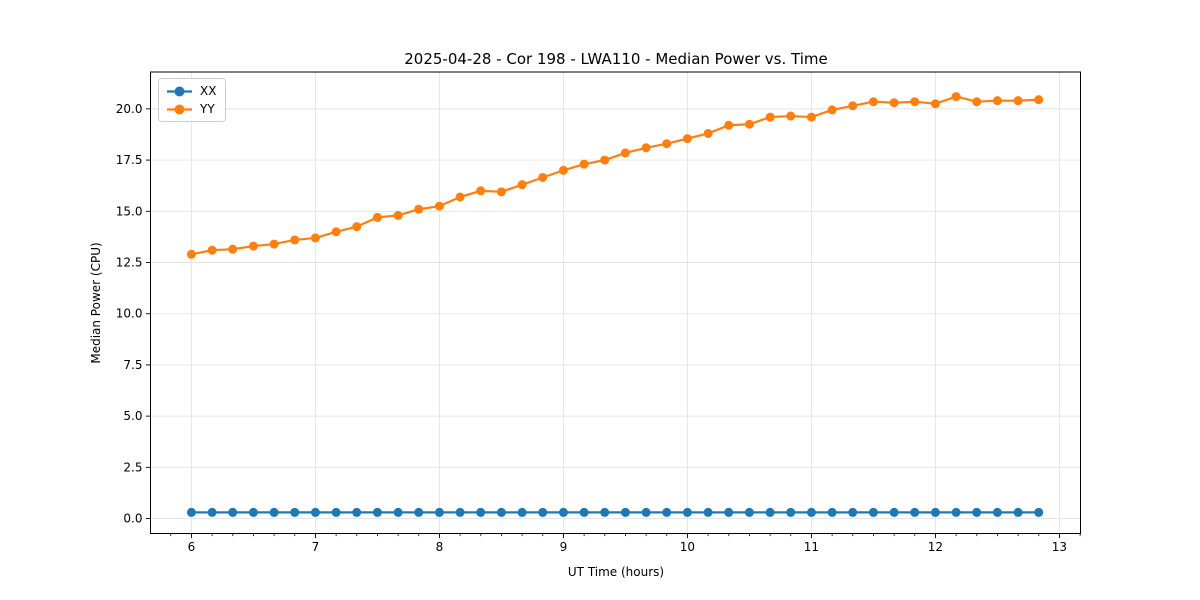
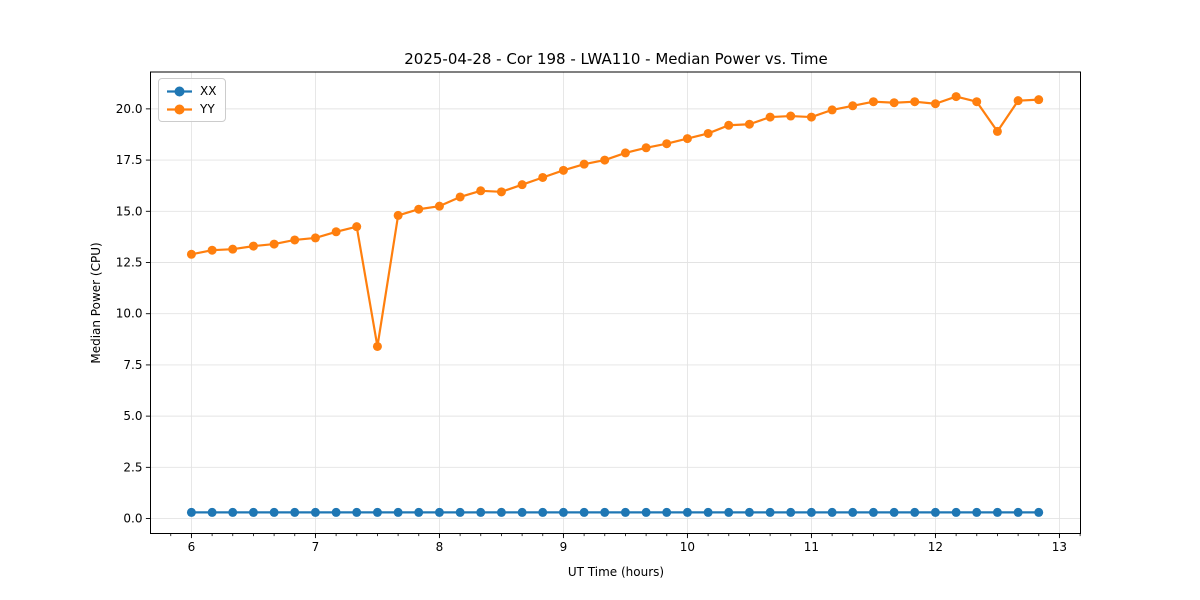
YY/7.5: 14.7 -> 8.4
YY/12.5: 20.4 -> 18.9
